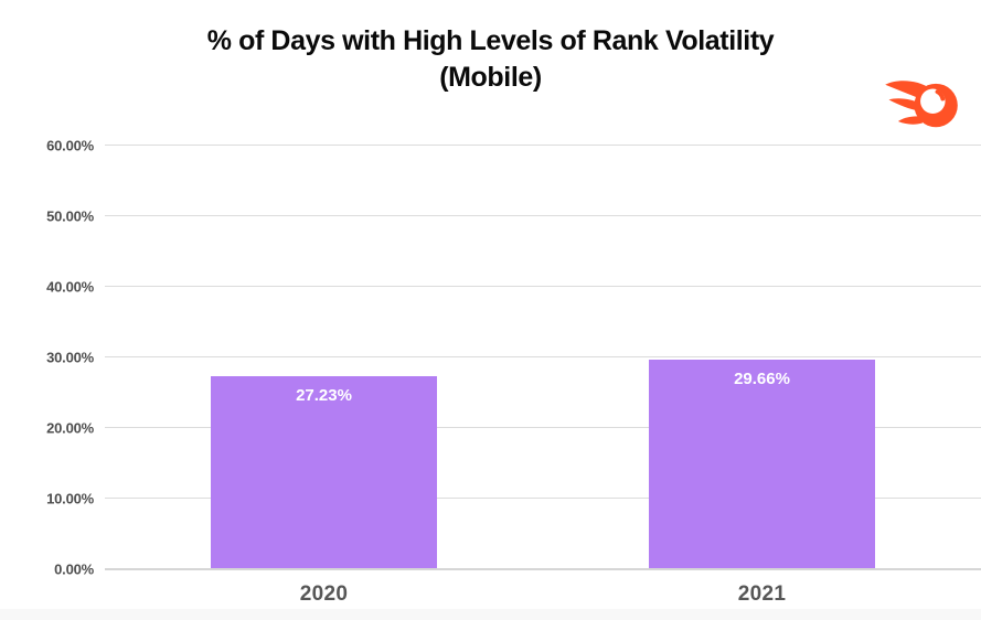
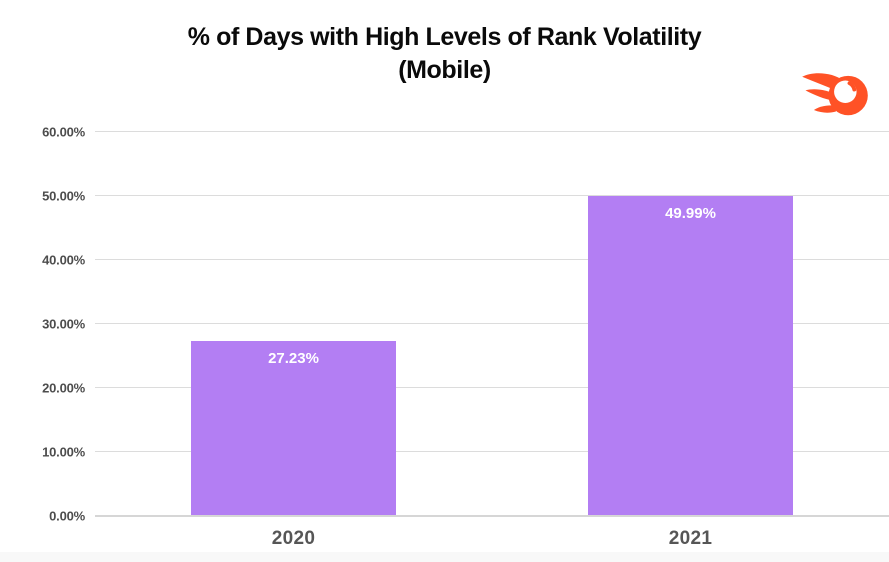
2021: 29.66% -> 49.99%
